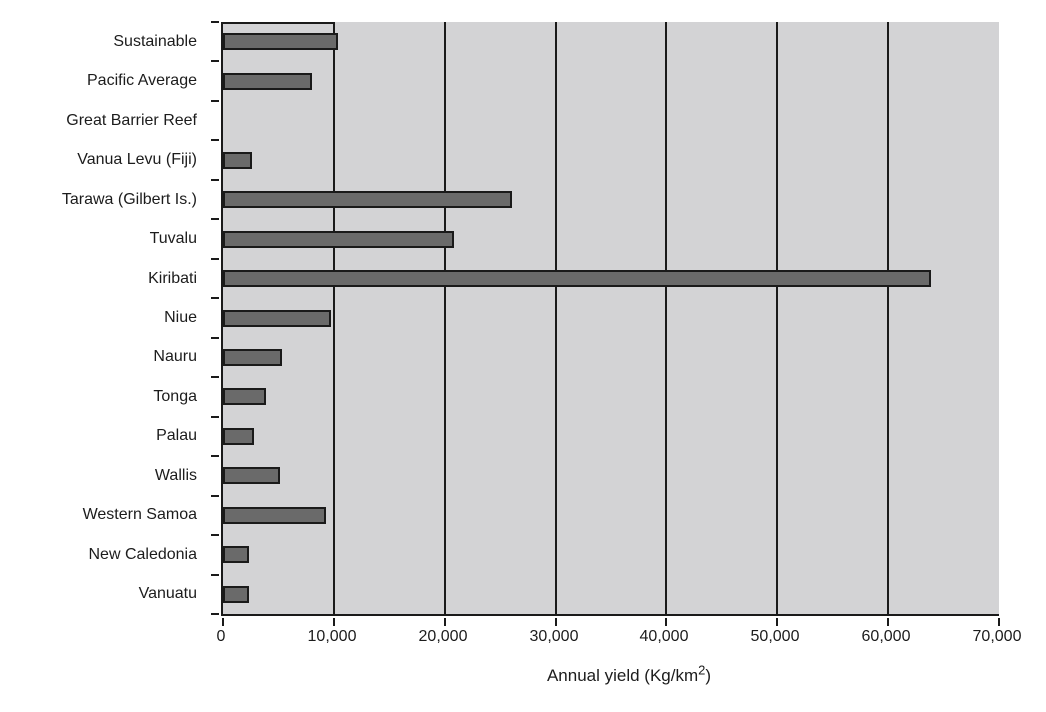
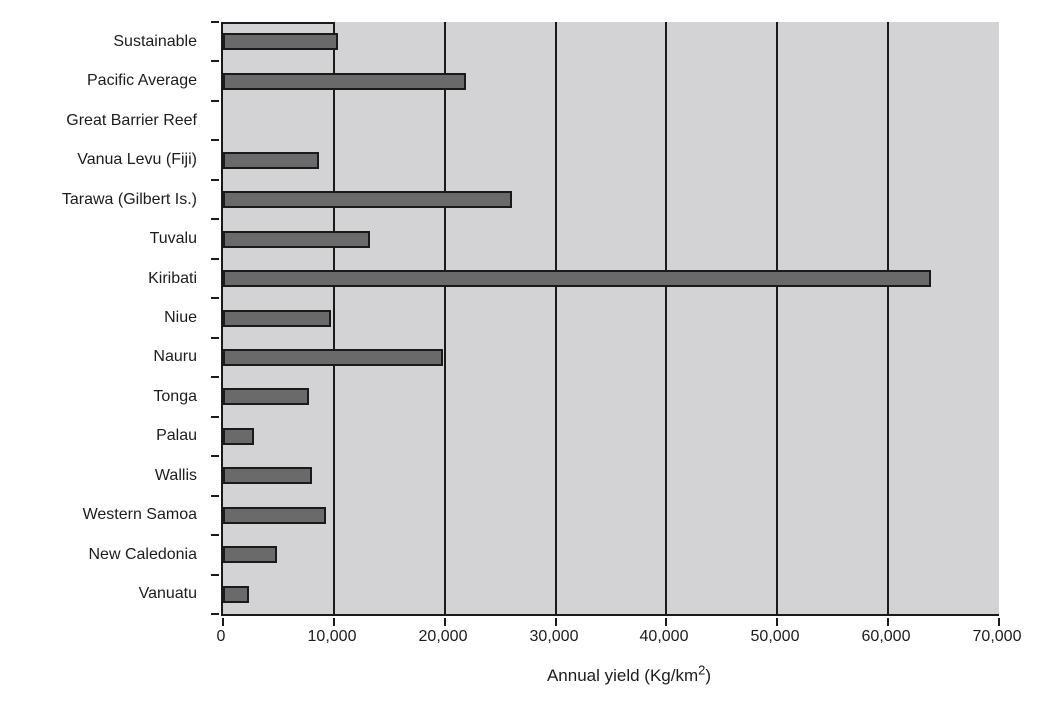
Pacific Average: 7700 -> 21600
Vanua Levu (Fiji): 2300 -> 8300
Tuvalu: 20500 -> 12900
Nauru: 5000 -> 19500
Tonga: 3500 -> 7400
Wallis: 4800 -> 7700
New Caledonia: 2000 -> 4500
